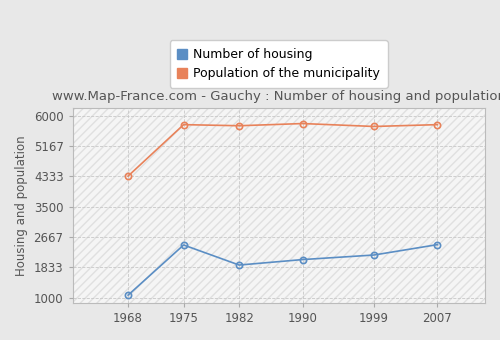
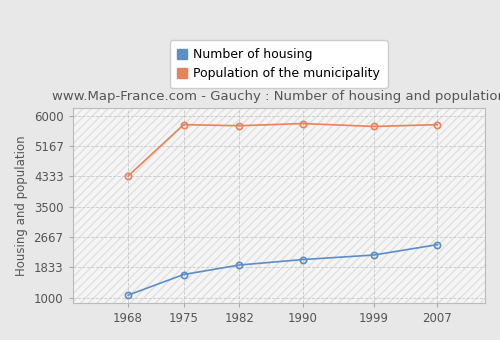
Number of housing/1975: 2450 -> 1640
